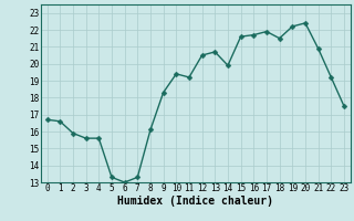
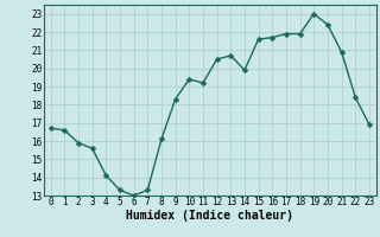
4: 15.6 -> 14.1
18: 21.5 -> 21.9
19: 22.2 -> 23.0
22: 19.2 -> 18.4
23: 17.5 -> 16.9
